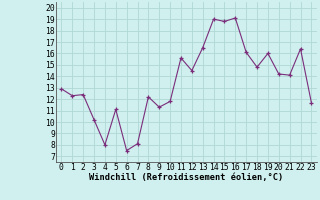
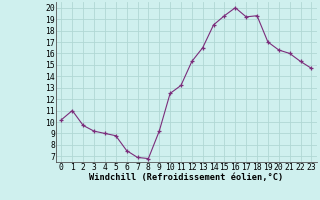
0: 12.9 -> 10.2
1: 12.3 -> 11.0
2: 12.4 -> 9.7
3: 10.2 -> 9.2
4: 8.0 -> 9.0
5: 11.1 -> 8.8
7: 8.1 -> 6.9
8: 12.2 -> 6.8
9: 11.3 -> 9.2
10: 11.8 -> 12.5
11: 15.6 -> 13.2
12: 14.5 -> 15.3
14: 19.0 -> 18.5
15: 18.8 -> 19.3
16: 19.1 -> 20.0
17: 16.1 -> 19.2
18: 14.8 -> 19.3
19: 16.0 -> 17.0
20: 14.2 -> 16.3
21: 14.1 -> 16.0
22: 16.4 -> 15.3
23: 11.7 -> 14.7
